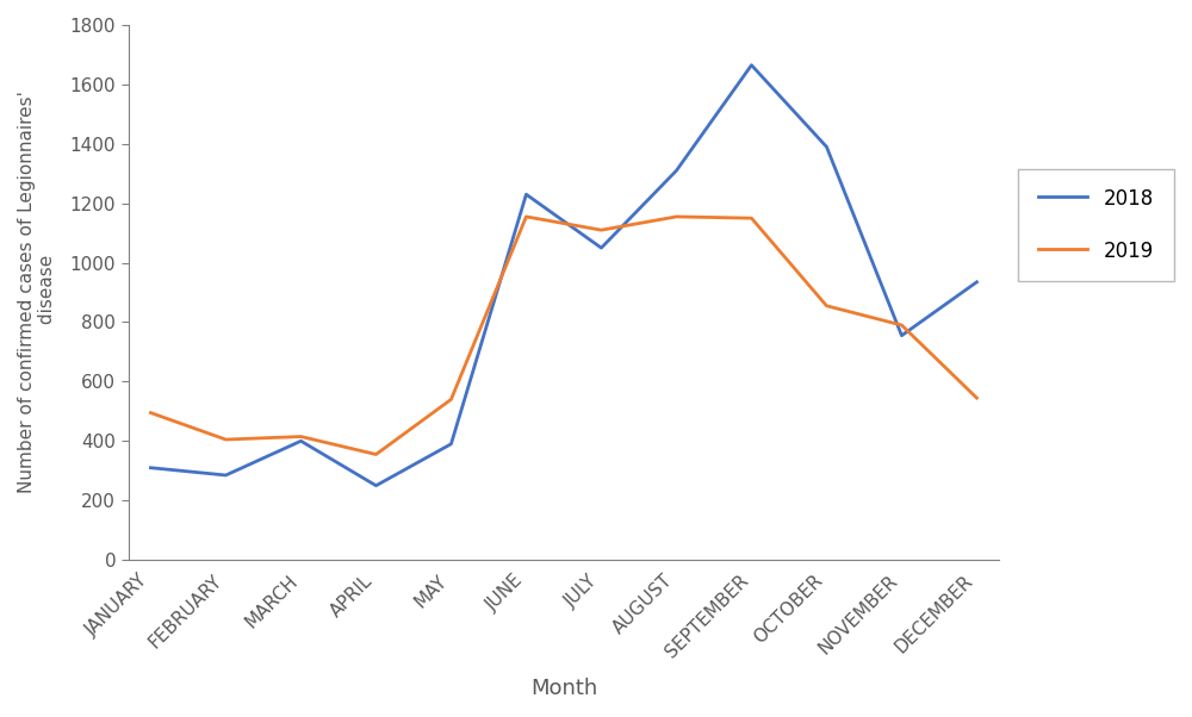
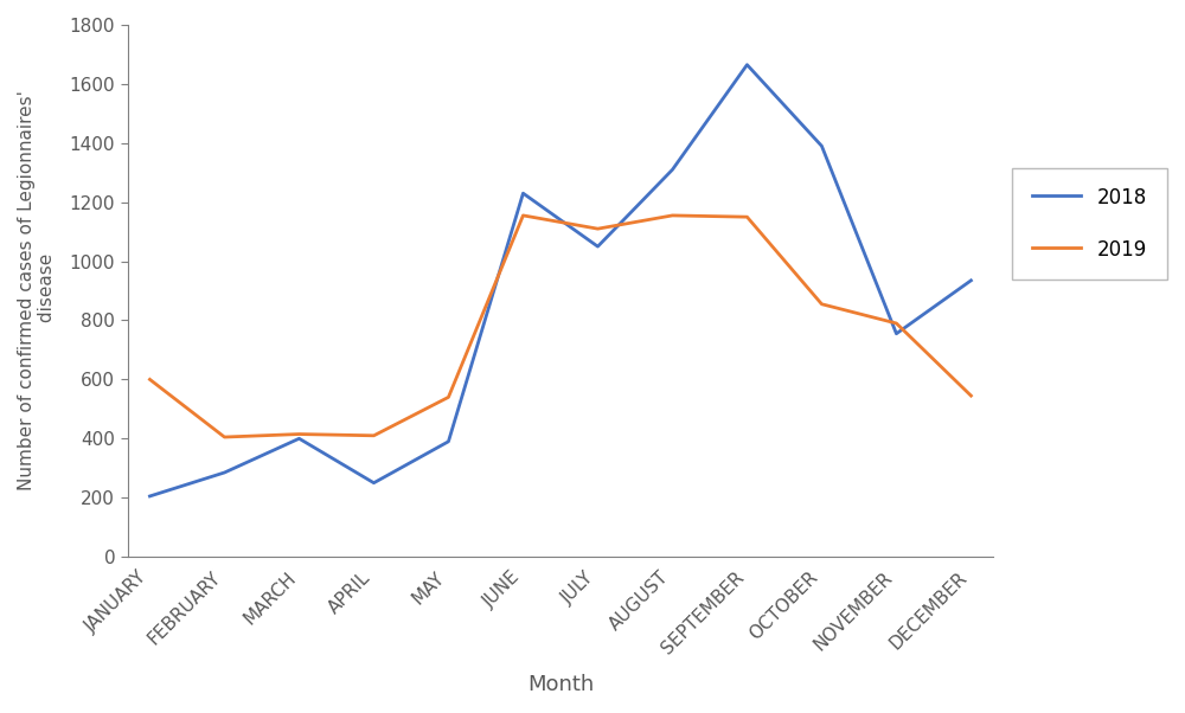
2018/JANUARY: 310 -> 205
2019/JANUARY: 495 -> 600
2019/APRIL: 355 -> 410
